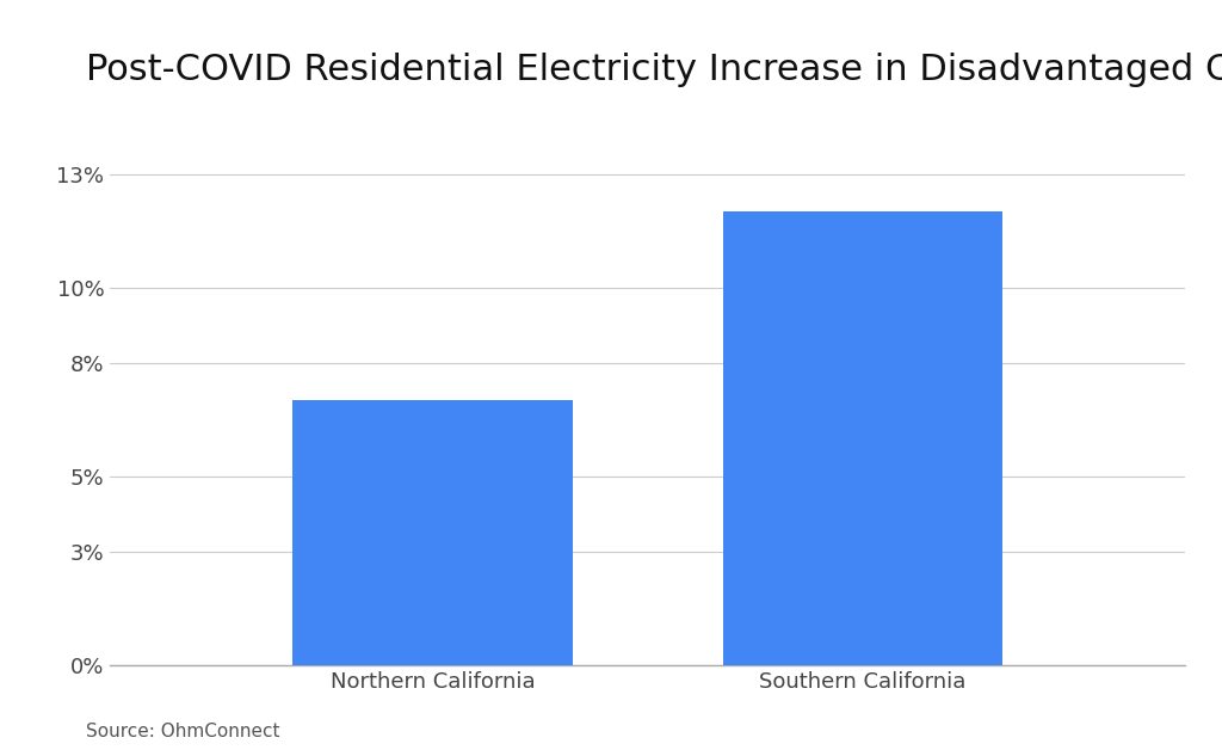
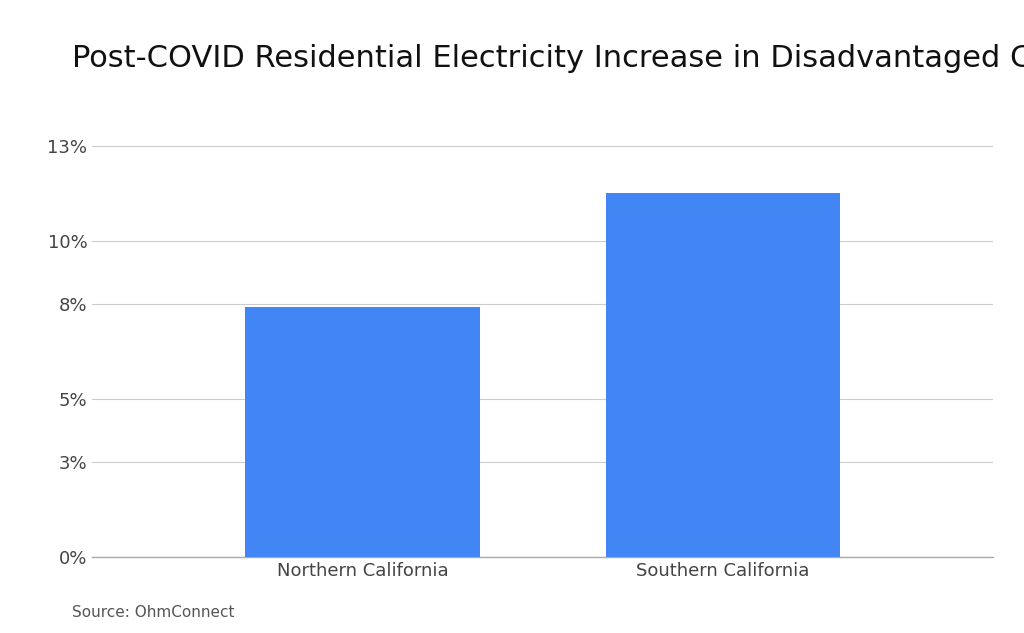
Northern California: 7.0% -> 7.9%
Southern California: 12.0% -> 11.5%
